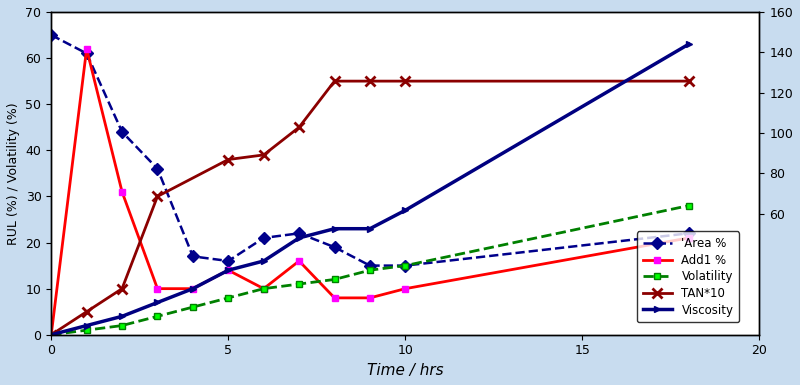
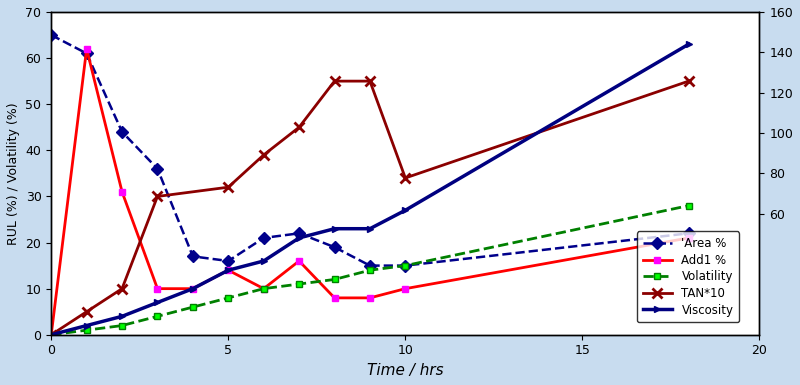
TAN*10/5: 38 -> 32
TAN*10/10: 55 -> 34
